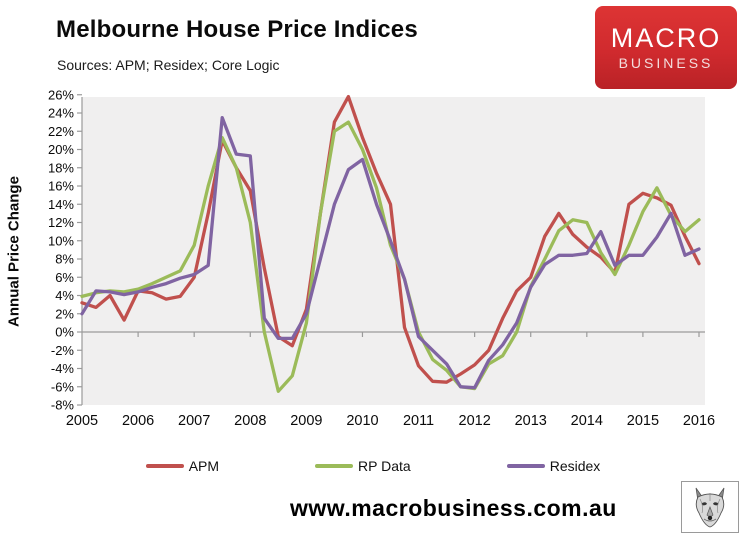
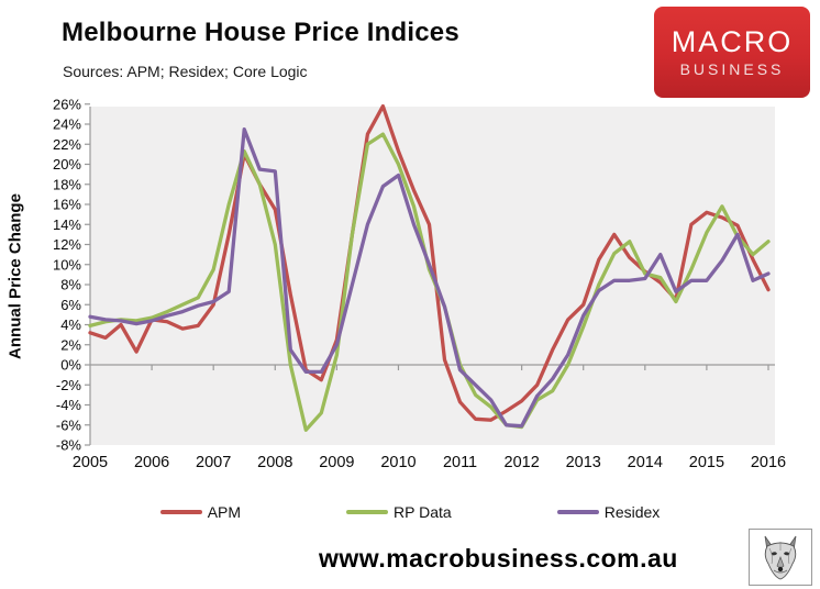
Residex/2005: 2% -> 5%
RP Data/2013: 5% -> 4%
RP Data/2014: 12% -> 9%
